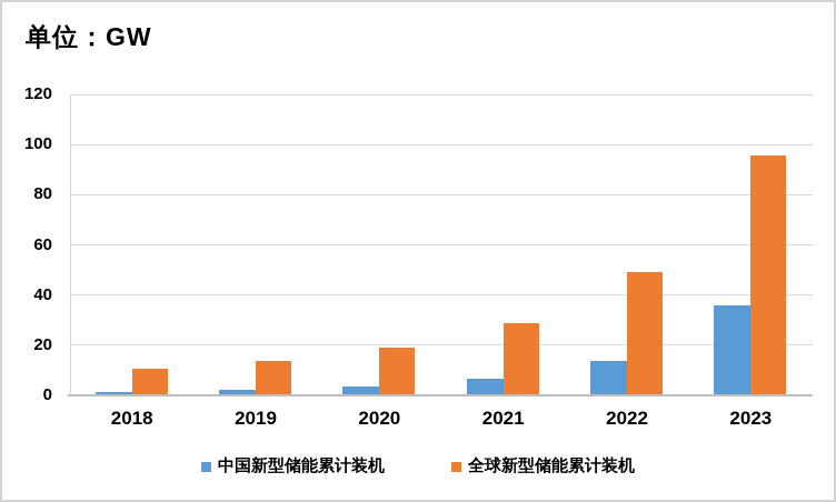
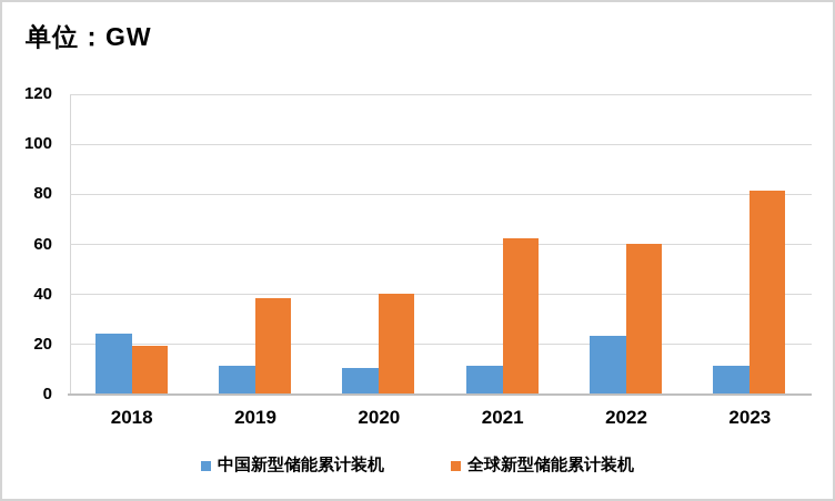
中国新型储能累计装机/2018: 1 -> 24
全球新型储能累计装机/2018: 10 -> 19
中国新型储能累计装机/2019: 2 -> 11
全球新型储能累计装机/2019: 13 -> 38
中国新型储能累计装机/2020: 3 -> 10
全球新型储能累计装机/2020: 18 -> 40
中国新型储能累计装机/2021: 6 -> 11
全球新型储能累计装机/2021: 28 -> 62
中国新型储能累计装机/2022: 13 -> 23
全球新型储能累计装机/2022: 49 -> 60
中国新型储能累计装机/2023: 35 -> 11
全球新型储能累计装机/2023: 95 -> 81
